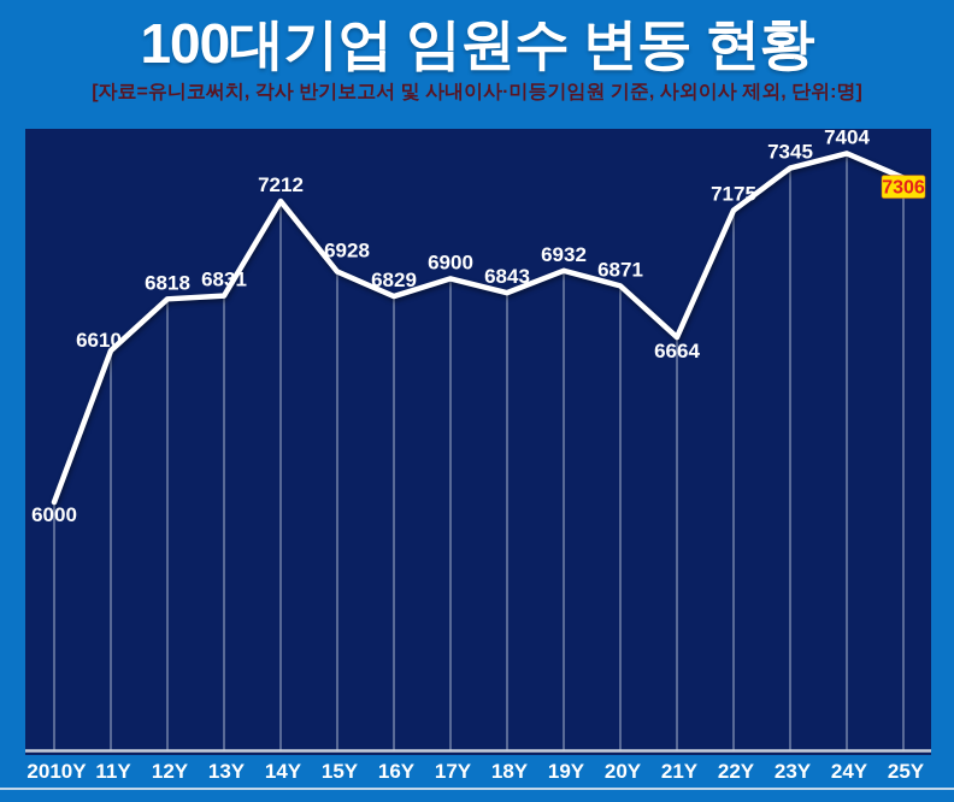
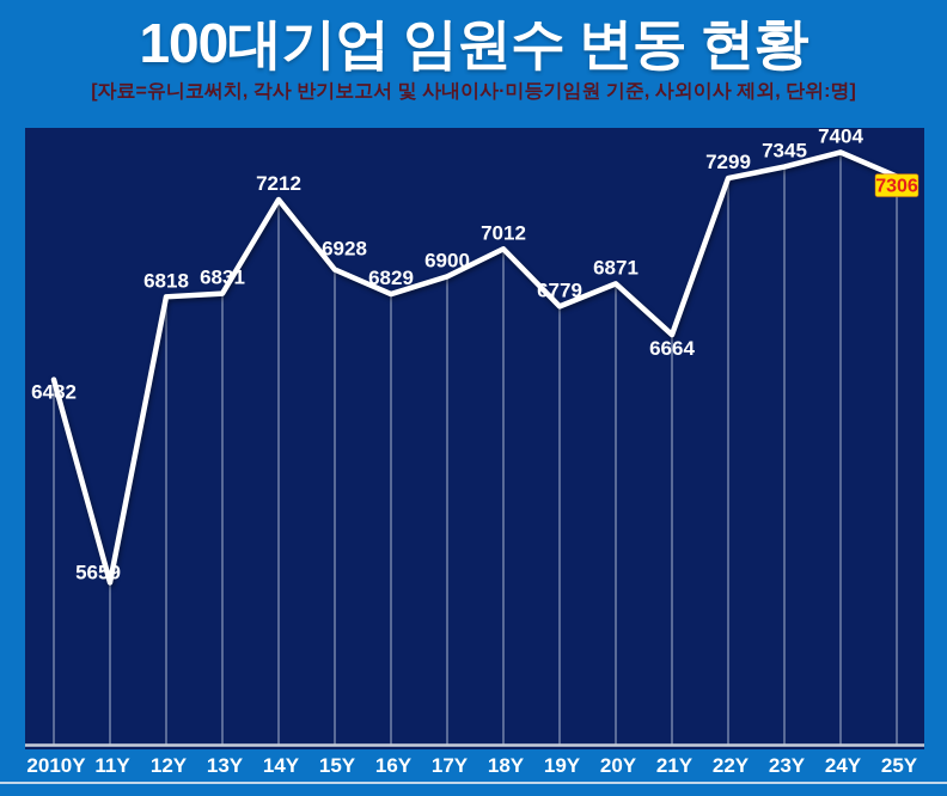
2010Y: 6000 -> 6482
11Y: 6610 -> 5659
18Y: 6843 -> 7012
19Y: 6932 -> 6779
22Y: 7175 -> 7299
